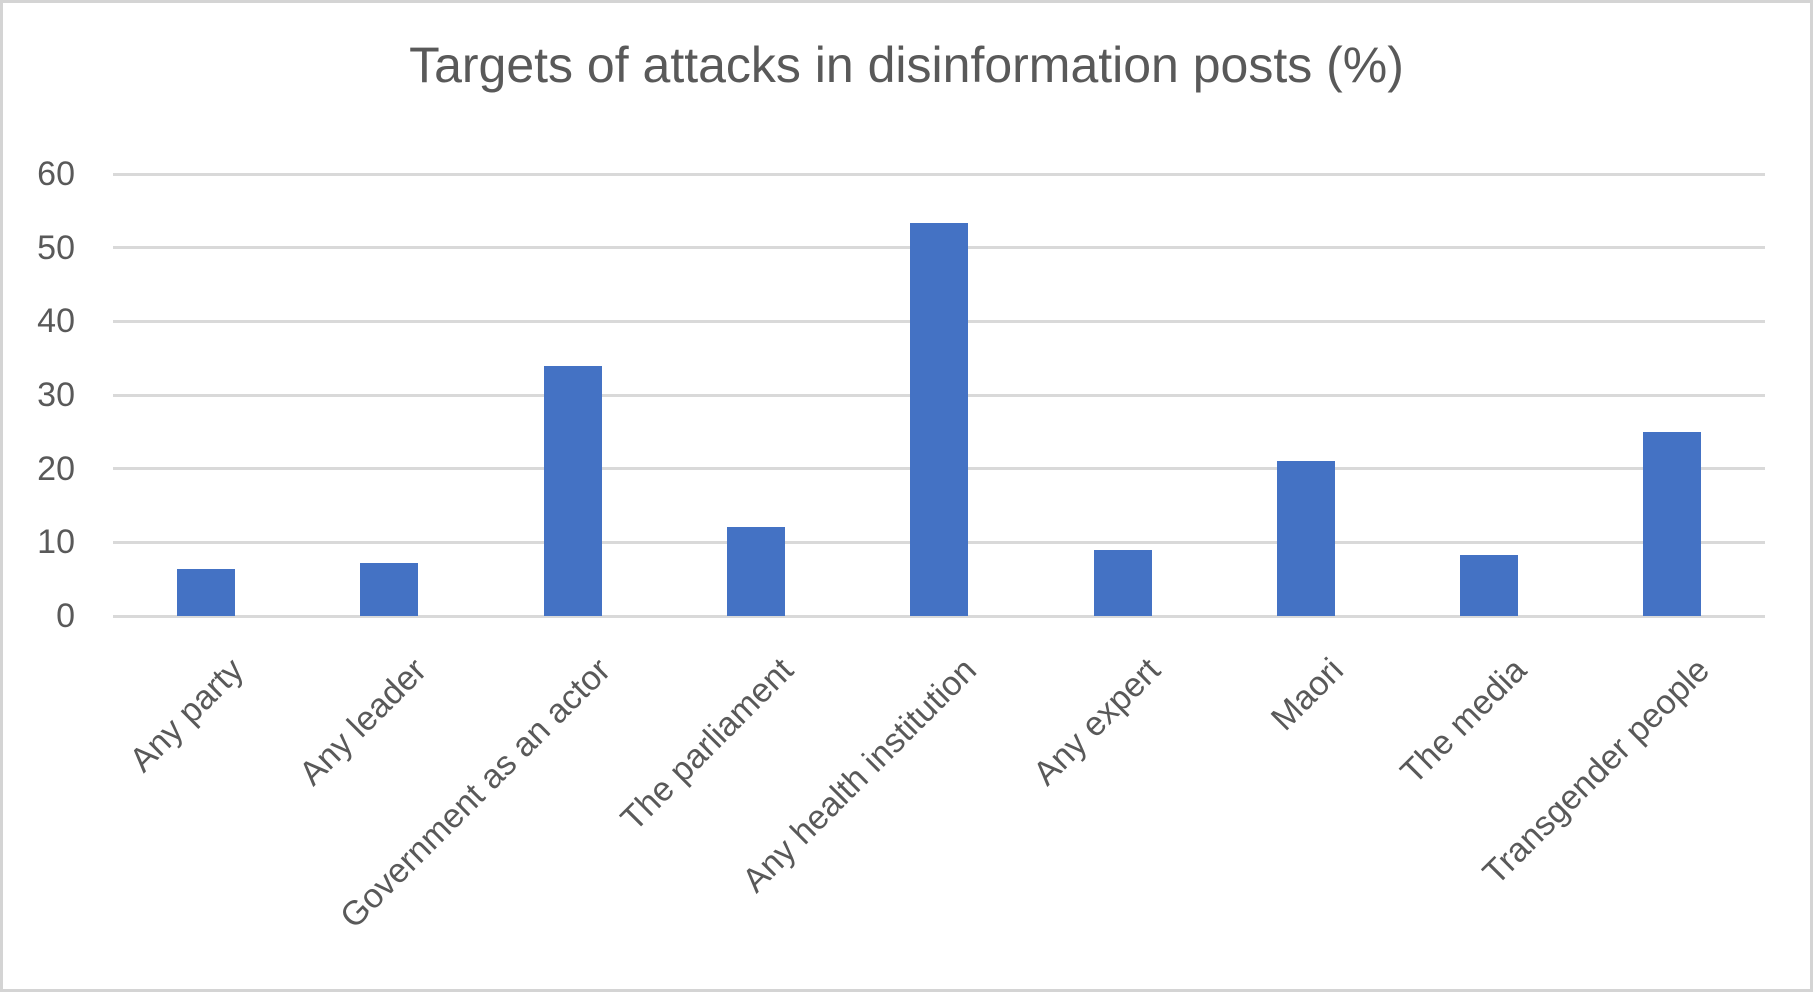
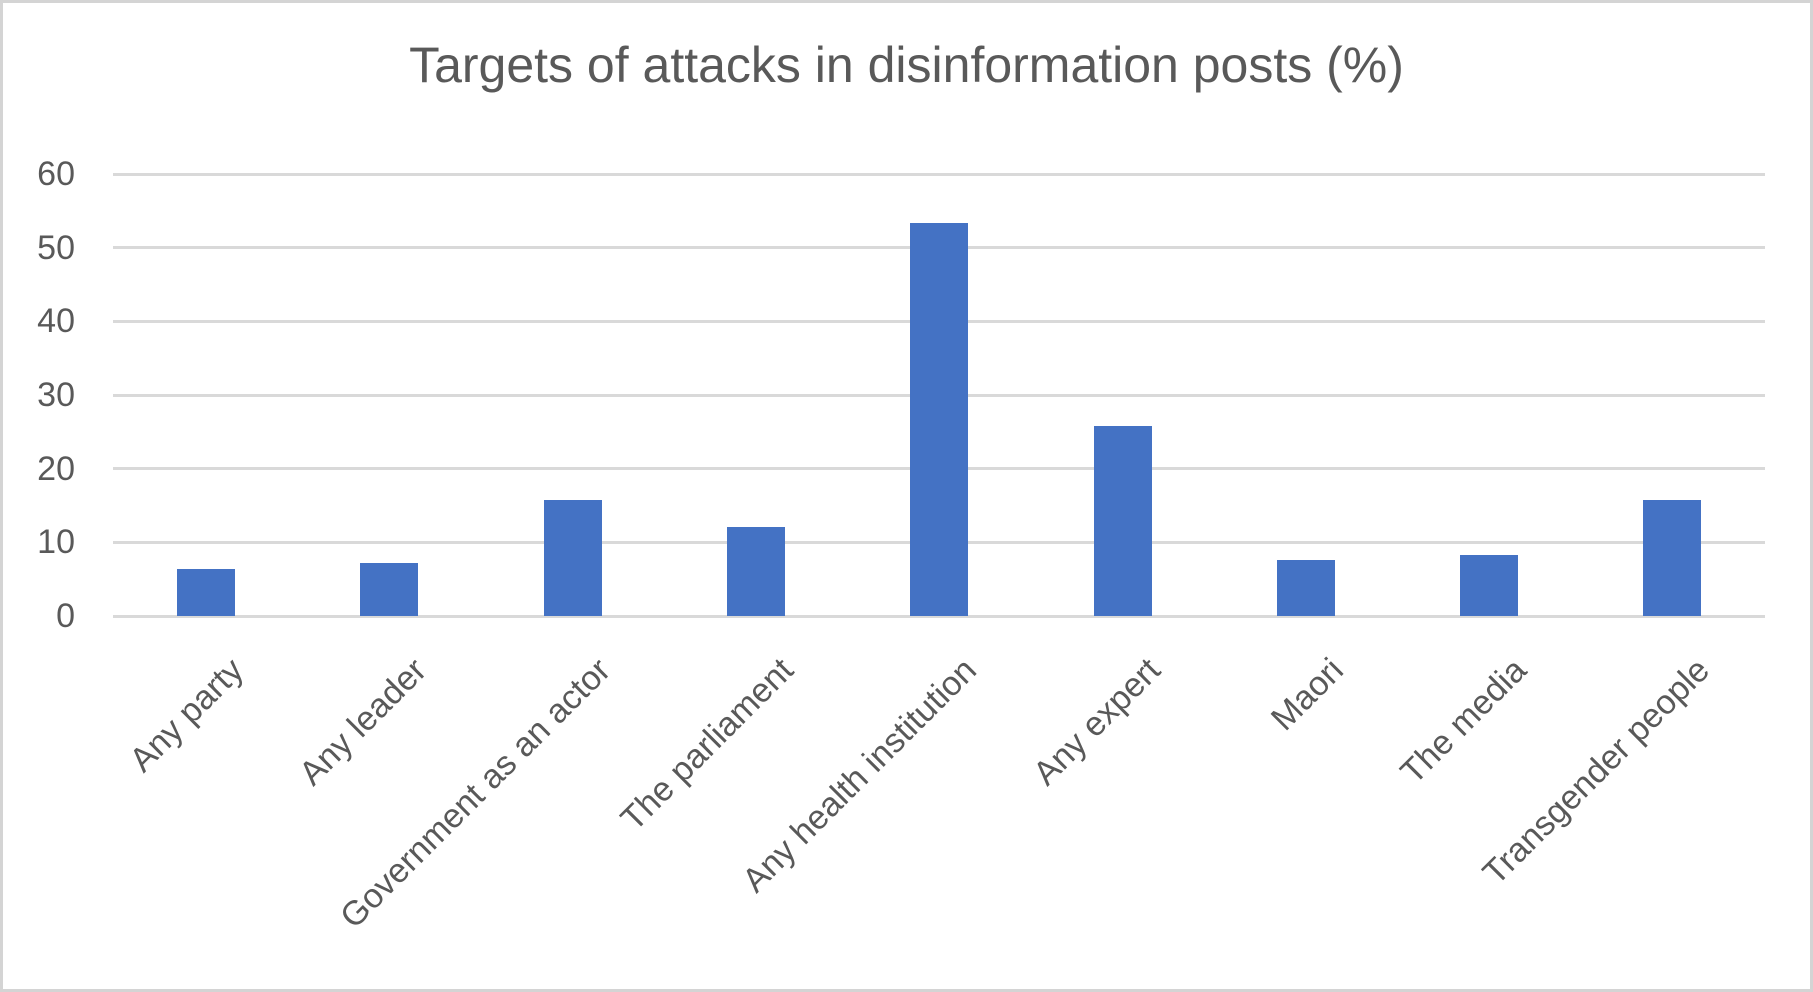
Government as an actor: 34 -> 16
Any expert: 9 -> 26
Maori: 21 -> 8
Transgender people: 25 -> 16
